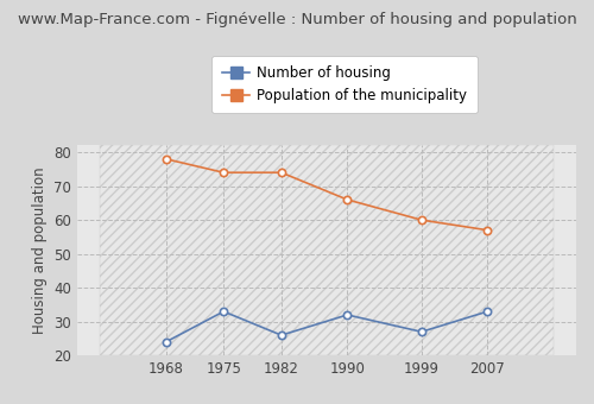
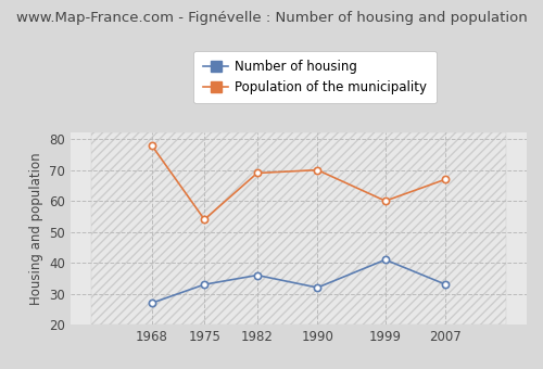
Number of housing/1968: 24 -> 27
Population of the municipality/1975: 74 -> 54
Number of housing/1982: 26 -> 36
Population of the municipality/1982: 74 -> 69
Population of the municipality/1990: 66 -> 70
Number of housing/1999: 27 -> 41
Population of the municipality/2007: 57 -> 67
